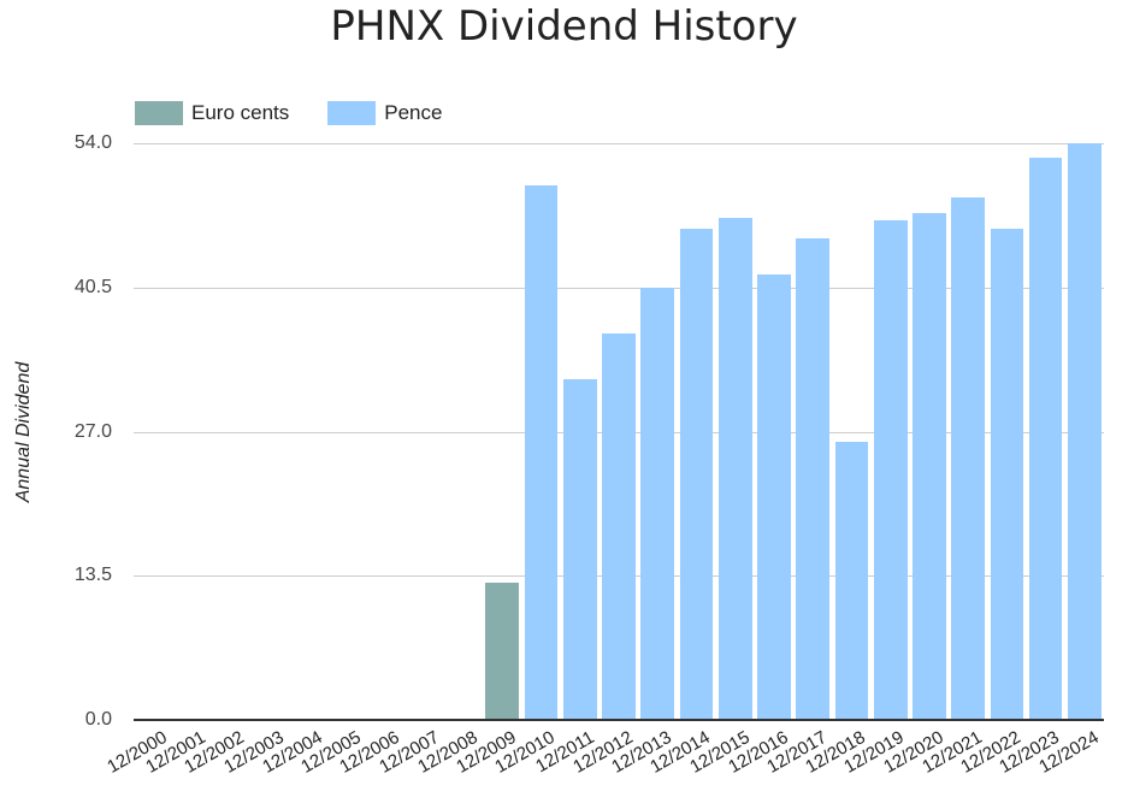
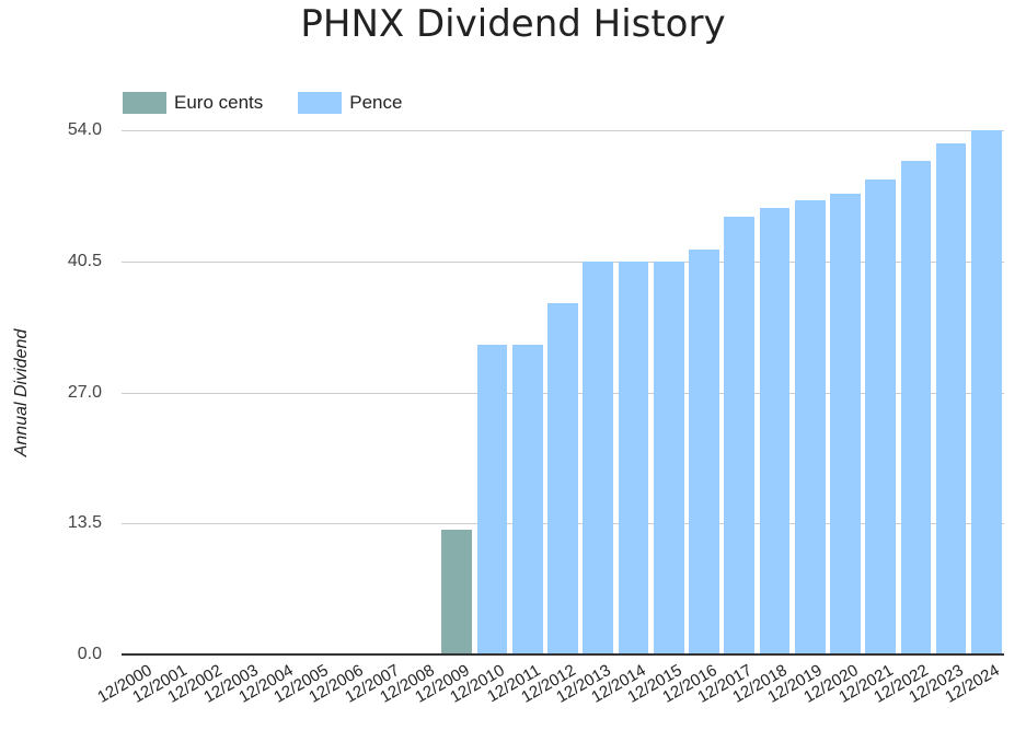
Pence/12/2010: 50 -> 32
Pence/12/2014: 46 -> 40
Pence/12/2015: 47 -> 40
Pence/12/2018: 26 -> 46
Pence/12/2022: 46 -> 51
